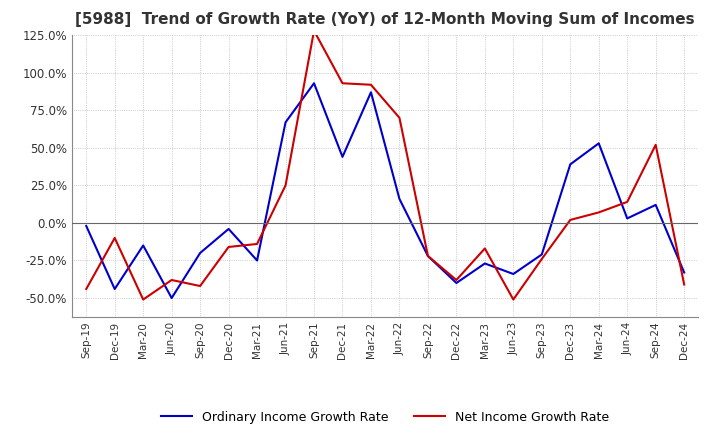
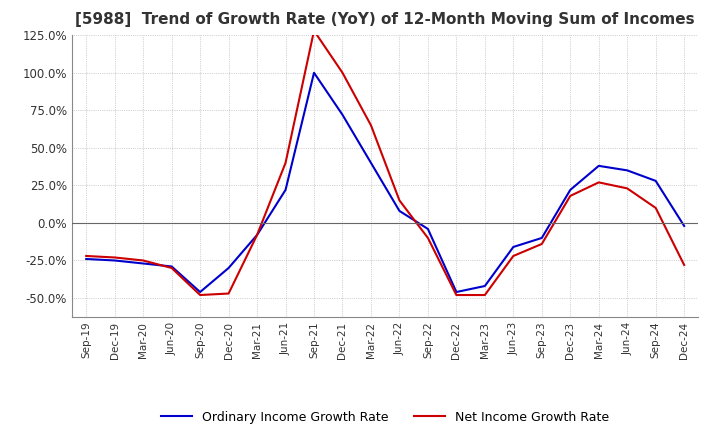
Ordinary Income Growth Rate/Sep-19: -2% -> -24%
Net Income Growth Rate/Sep-19: -44% -> -22%
Ordinary Income Growth Rate/Dec-19: -44% -> -25%
Net Income Growth Rate/Dec-19: -10% -> -23%
Ordinary Income Growth Rate/Mar-20: -15% -> -27%
Net Income Growth Rate/Mar-20: -51% -> -25%
Ordinary Income Growth Rate/Jun-20: -50% -> -29%
Net Income Growth Rate/Jun-20: -38% -> -30%
Ordinary Income Growth Rate/Sep-20: -20% -> -46%
Net Income Growth Rate/Sep-20: -42% -> -48%
Ordinary Income Growth Rate/Dec-20: -4% -> -30%
Net Income Growth Rate/Dec-20: -16% -> -47%
Ordinary Income Growth Rate/Mar-21: -25% -> -8%
Net Income Growth Rate/Mar-21: -14% -> -8%
Ordinary Income Growth Rate/Jun-21: 67% -> 22%
Net Income Growth Rate/Jun-21: 25% -> 40%
Ordinary Income Growth Rate/Sep-21: 93% -> 100%
Ordinary Income Growth Rate/Dec-21: 44% -> 72%
Net Income Growth Rate/Dec-21: 93% -> 100%
Ordinary Income Growth Rate/Mar-22: 87% -> 40%
Net Income Growth Rate/Mar-22: 92% -> 65%
Ordinary Income Growth Rate/Jun-22: 16% -> 8%
Net Income Growth Rate/Jun-22: 70% -> 15%
Ordinary Income Growth Rate/Sep-22: -22% -> -4%
Net Income Growth Rate/Sep-22: -22% -> -10%
Ordinary Income Growth Rate/Dec-22: -40% -> -46%
Net Income Growth Rate/Dec-22: -38% -> -48%
Ordinary Income Growth Rate/Mar-23: -27% -> -42%
Net Income Growth Rate/Mar-23: -17% -> -48%
Ordinary Income Growth Rate/Jun-23: -34% -> -16%
Net Income Growth Rate/Jun-23: -51% -> -22%
Ordinary Income Growth Rate/Sep-23: -21% -> -10%
Net Income Growth Rate/Sep-23: -24% -> -14%
Ordinary Income Growth Rate/Dec-23: 39% -> 22%
Net Income Growth Rate/Dec-23: 2% -> 18%
Ordinary Income Growth Rate/Mar-24: 53% -> 38%
Net Income Growth Rate/Mar-24: 7% -> 27%
Ordinary Income Growth Rate/Jun-24: 3% -> 35%
Net Income Growth Rate/Jun-24: 14% -> 23%
Ordinary Income Growth Rate/Sep-24: 12% -> 28%
Net Income Growth Rate/Sep-24: 52% -> 10%
Ordinary Income Growth Rate/Dec-24: -33% -> -2%
Net Income Growth Rate/Dec-24: -41% -> -28%
